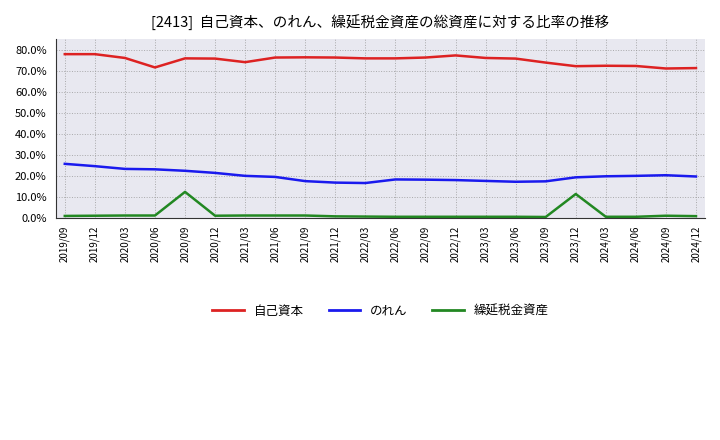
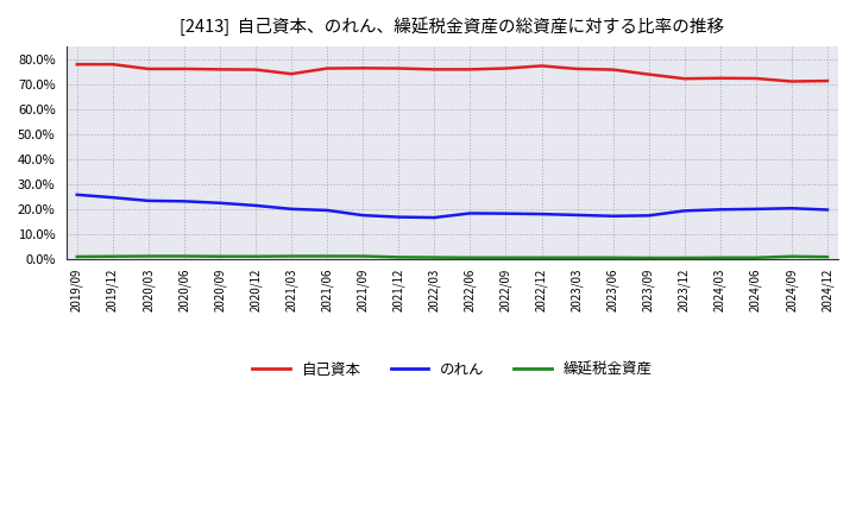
自己資本/2020/06: 71.5% -> 76.0%
繰延税金資産/2020/09: 12.5% -> 1.2%
繰延税金資産/2023/12: 11.5% -> 0.6%
